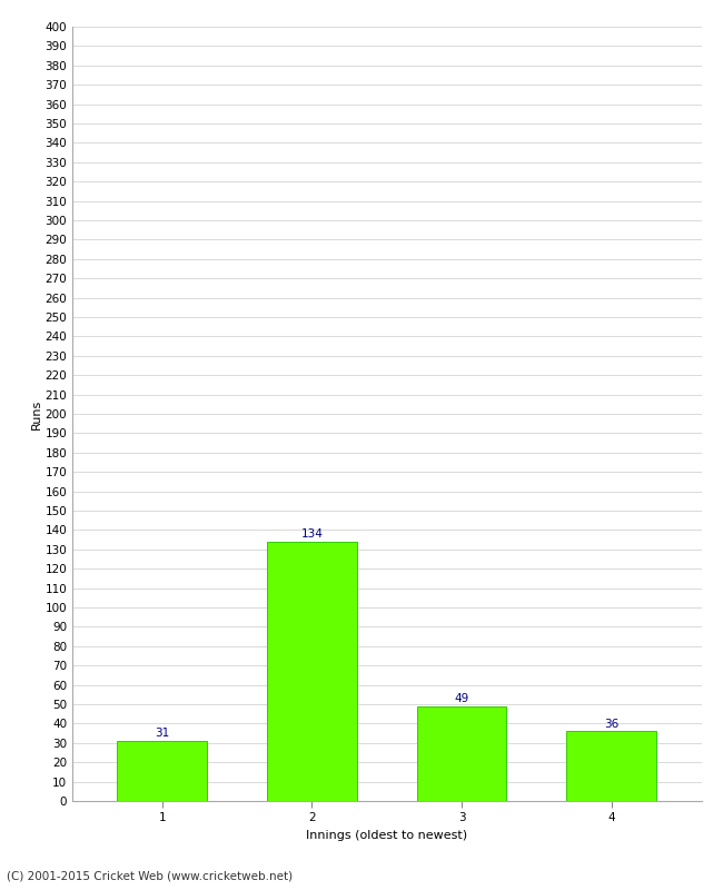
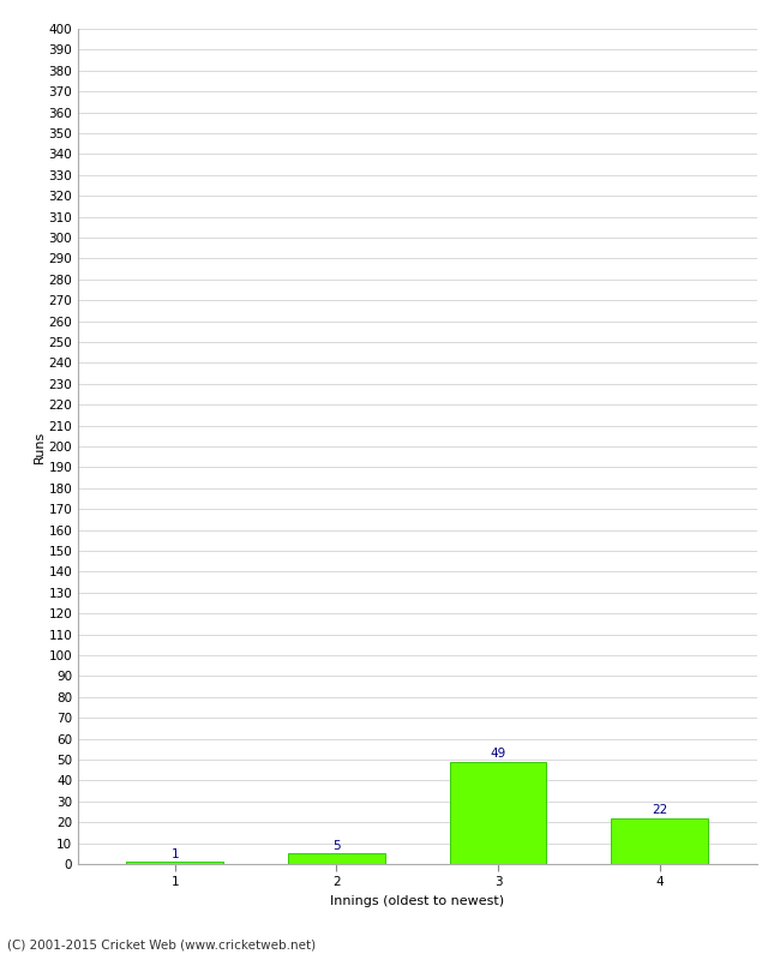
1: 31 -> 1
2: 134 -> 5
4: 36 -> 22
